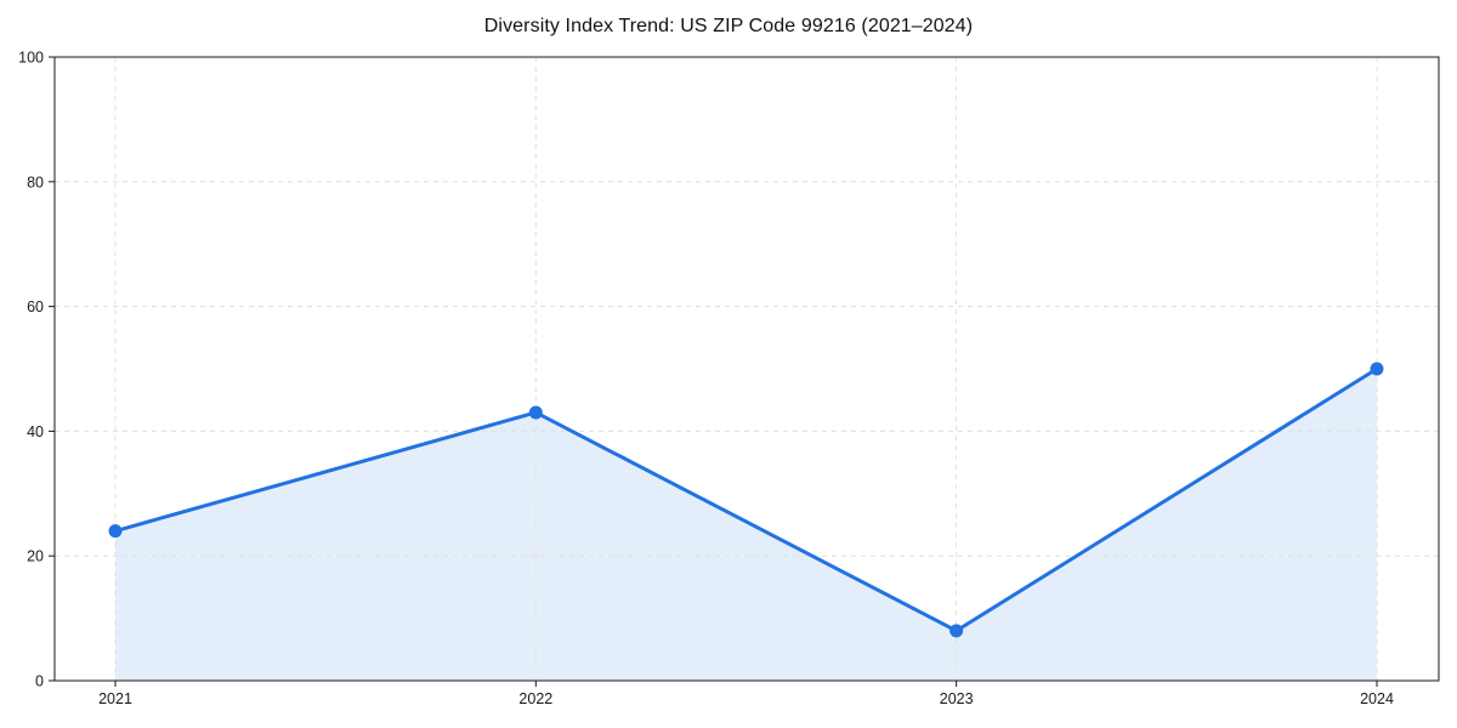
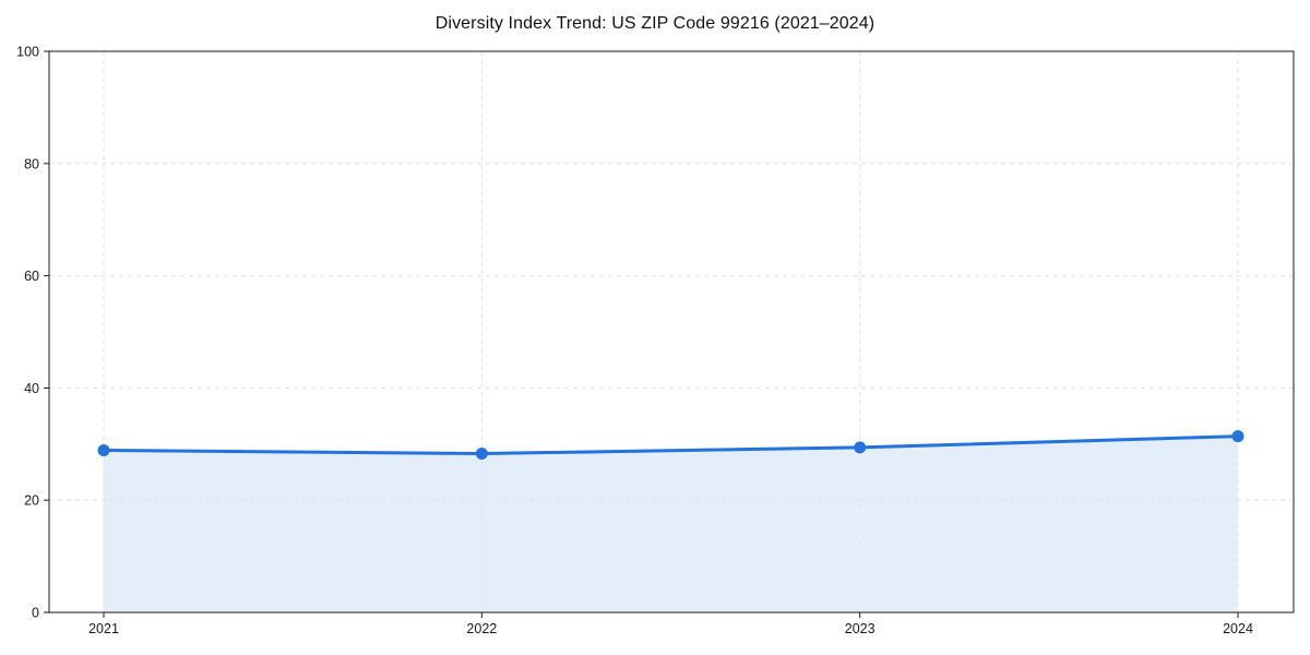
2021: 24 -> 29
2022: 43 -> 28
2023: 8 -> 29
2024: 50 -> 31
